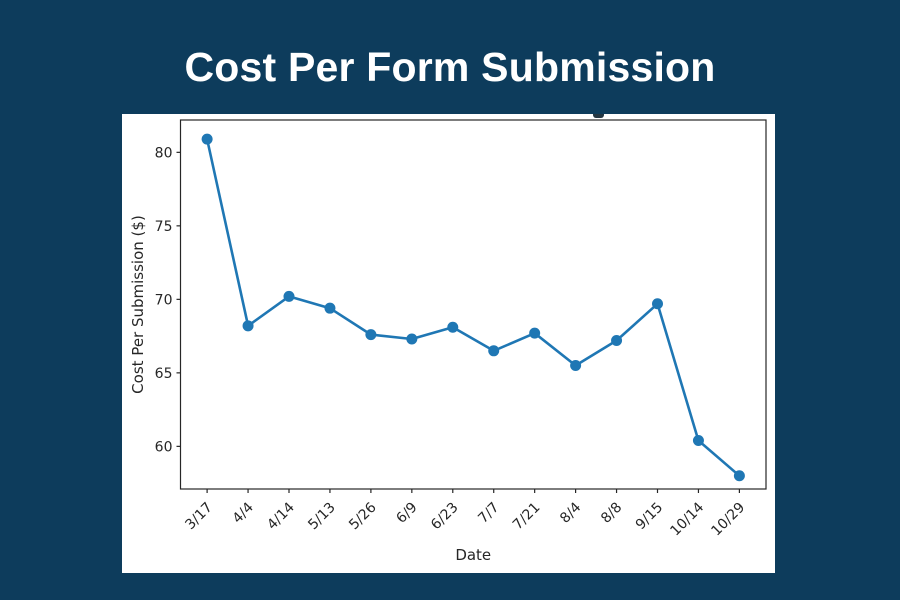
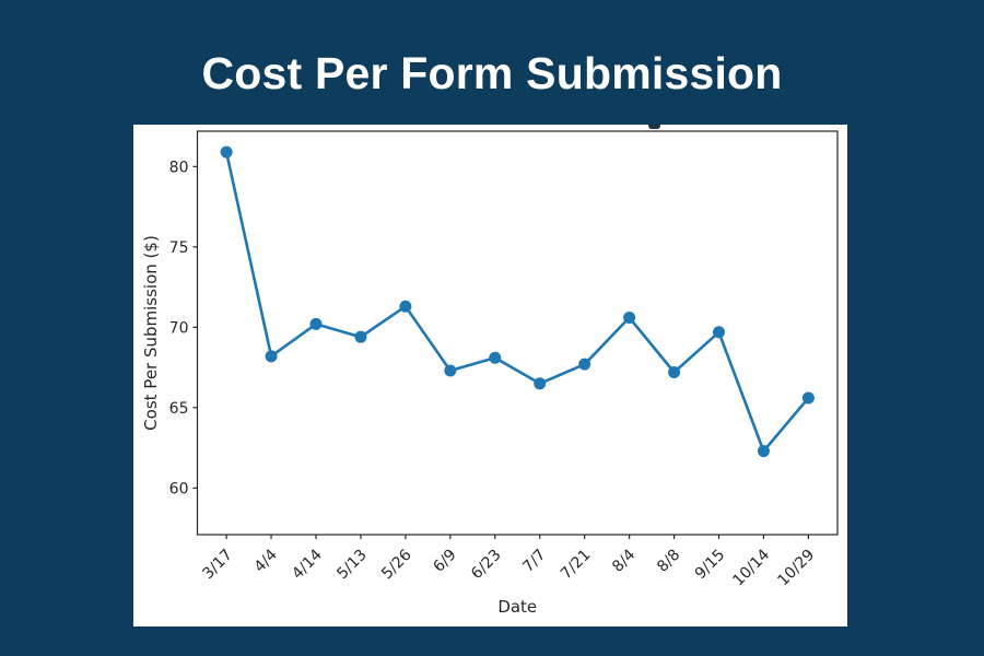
5/26: 67.6 -> 71.3
8/4: 65.5 -> 70.6
10/14: 60.4 -> 62.3
10/29: 58.0 -> 65.6
